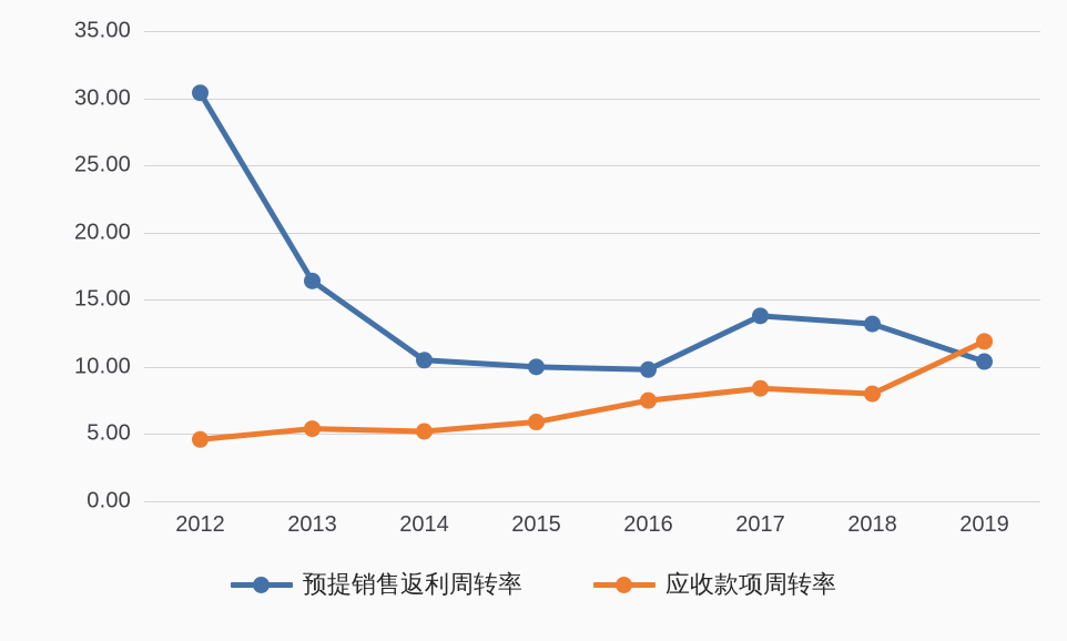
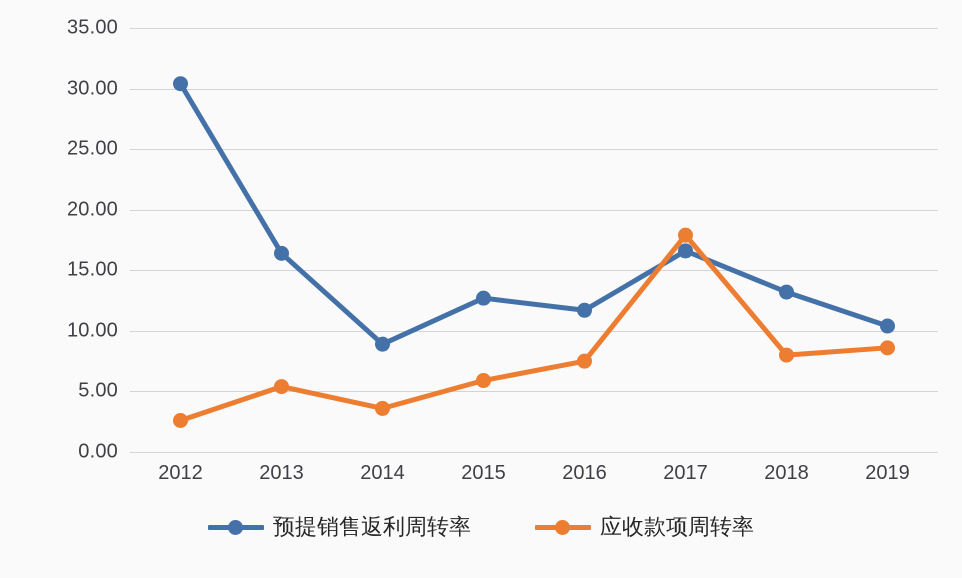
应收款项周转率/2012: 4.6 -> 2.6
预提销售返利周转率/2014: 10.5 -> 8.9
应收款项周转率/2014: 5.2 -> 3.6
预提销售返利周转率/2015: 10.0 -> 12.7
预提销售返利周转率/2016: 9.8 -> 11.7
预提销售返利周转率/2017: 13.8 -> 16.6
应收款项周转率/2017: 8.4 -> 17.9
应收款项周转率/2019: 11.9 -> 8.6
